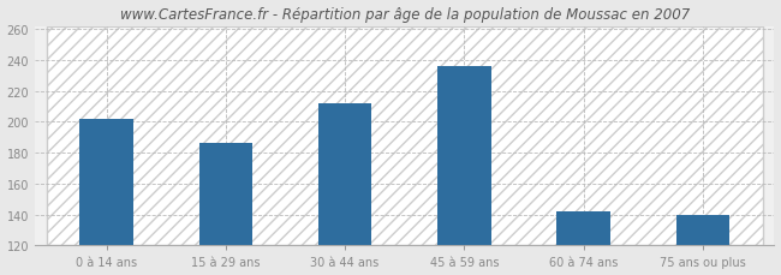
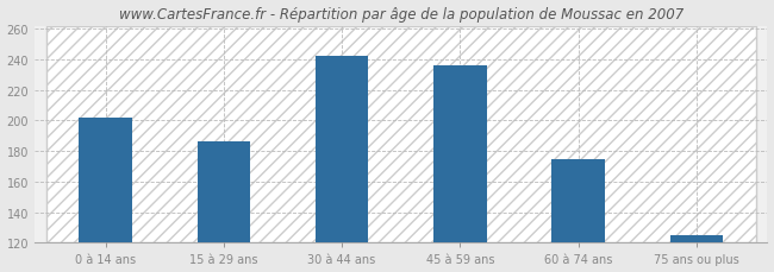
30 à 44 ans: 212 -> 242
60 à 74 ans: 142 -> 175
75 ans ou plus: 140 -> 125
